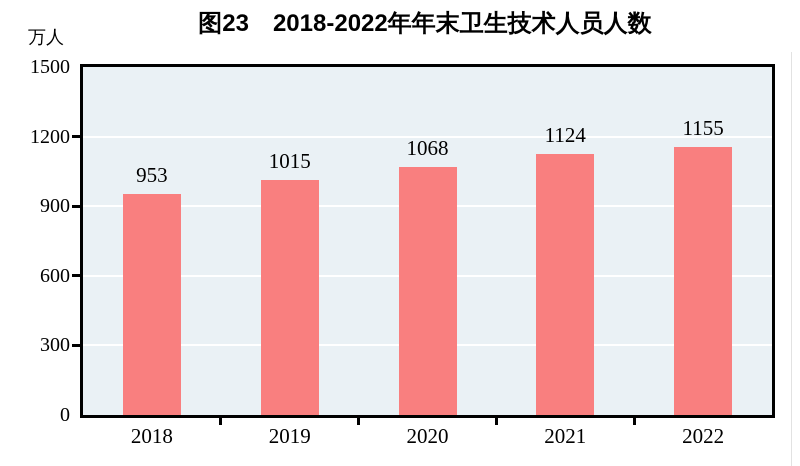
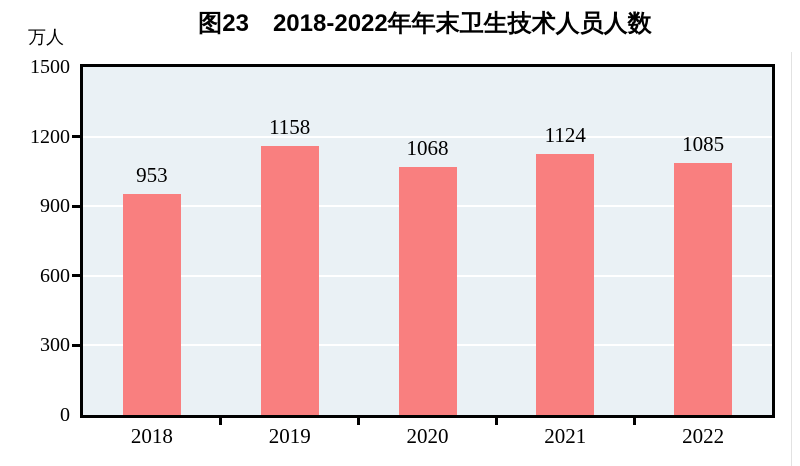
2019: 1015 -> 1158
2022: 1155 -> 1085
